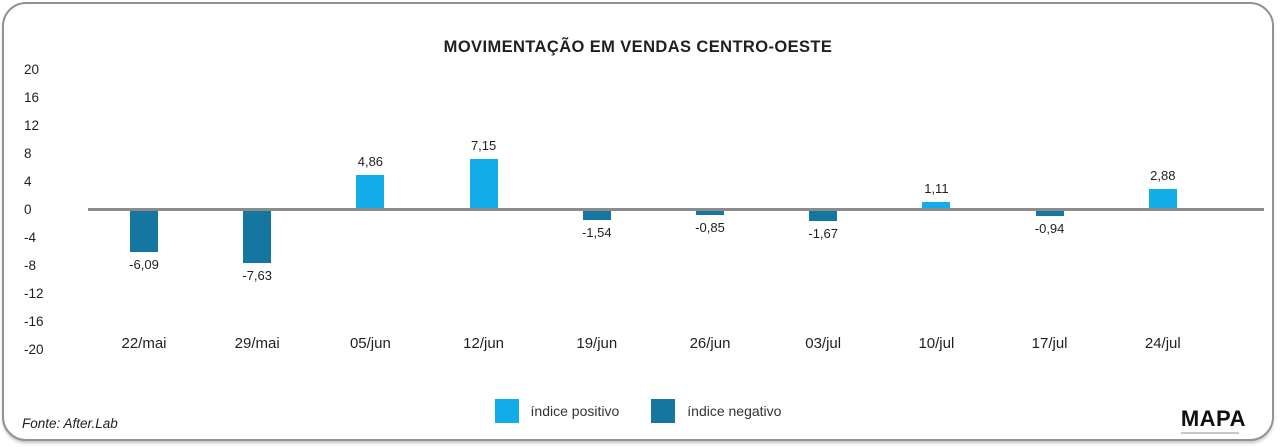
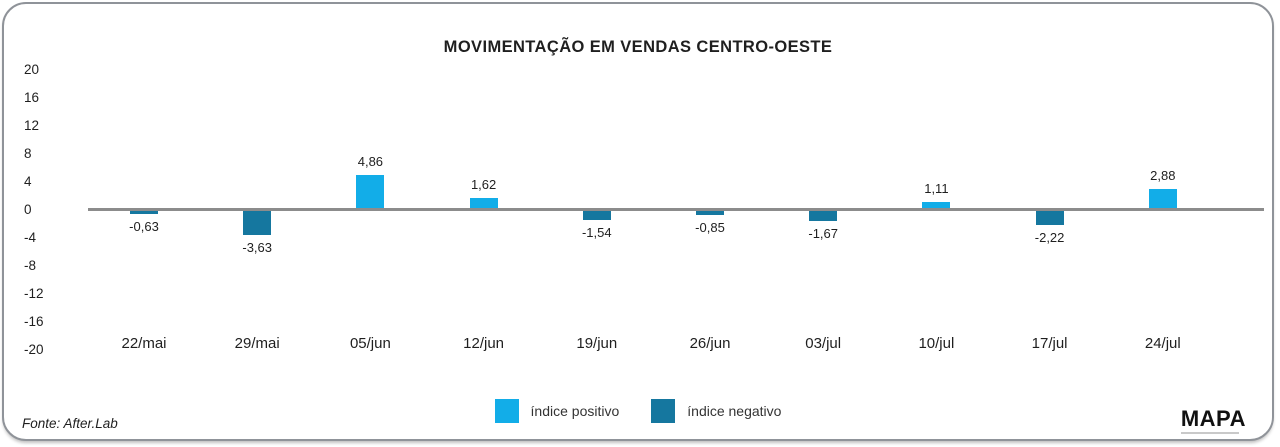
22/mai: -6,09 -> -0,63
29/mai: -7,63 -> -3,63
12/jun: 7,15 -> 1,62
17/jul: -0,94 -> -2,22
